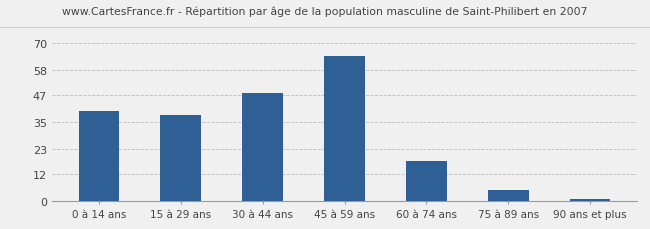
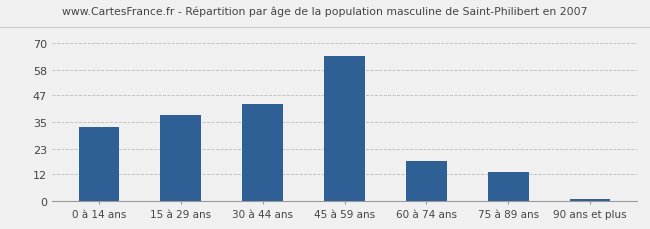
0 à 14 ans: 40 -> 33
30 à 44 ans: 48 -> 43
75 à 89 ans: 5 -> 13
